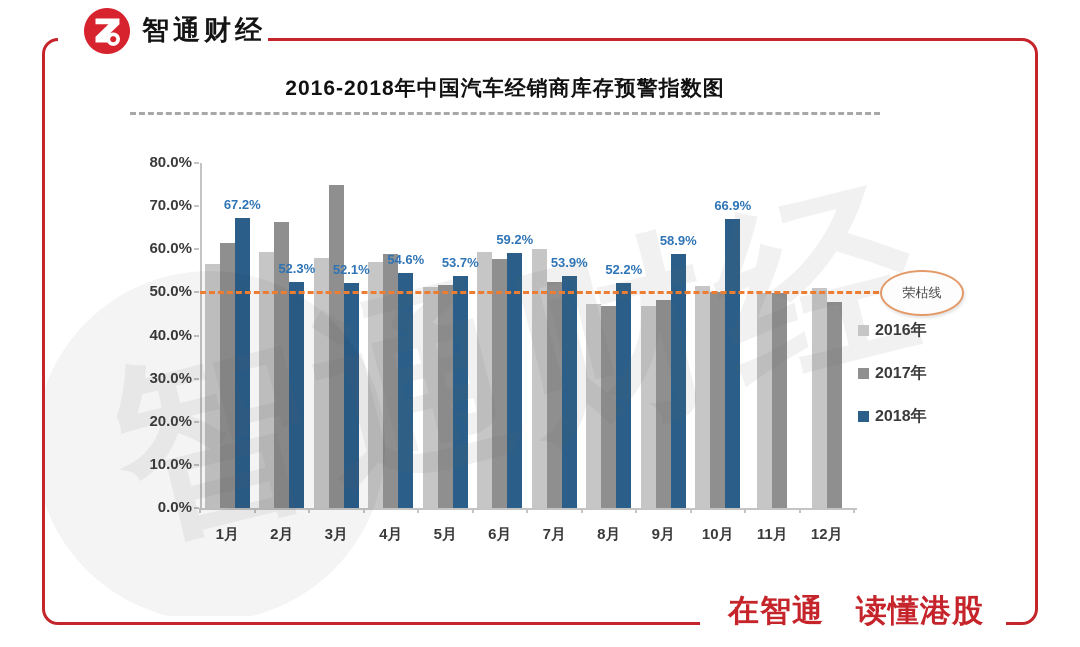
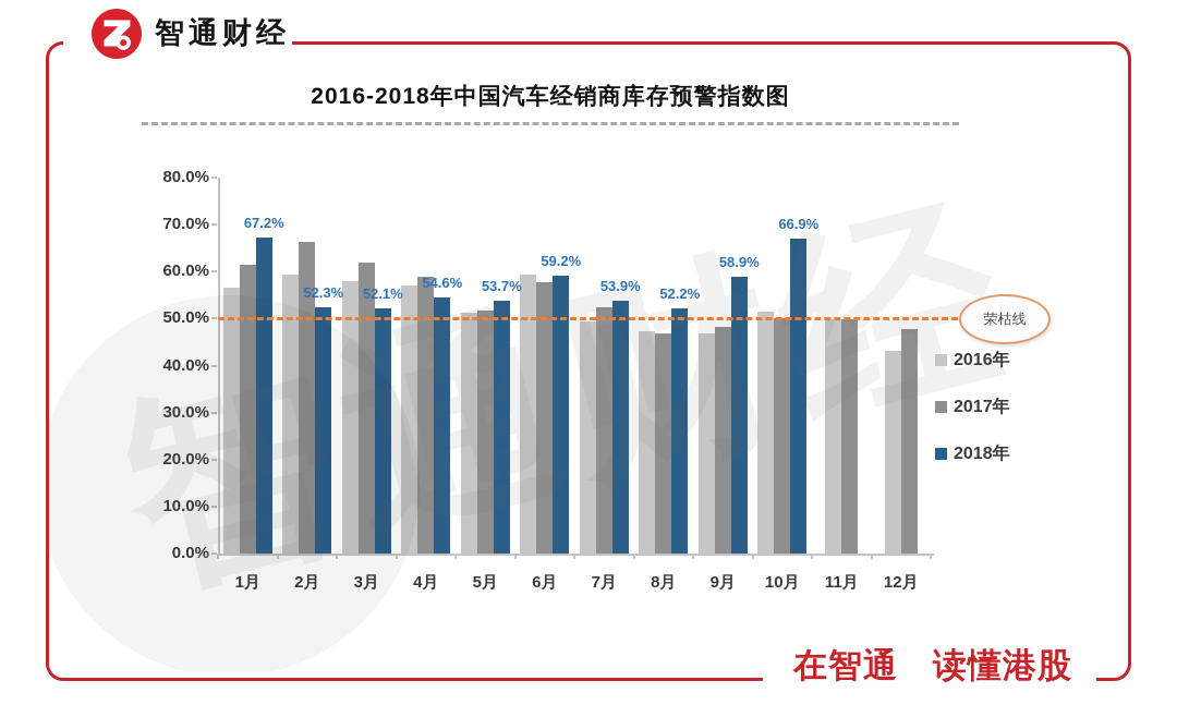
2017年/3月: 75% -> 62%
2016年/7月: 60% -> 49%
2016年/12月: 51% -> 43%
